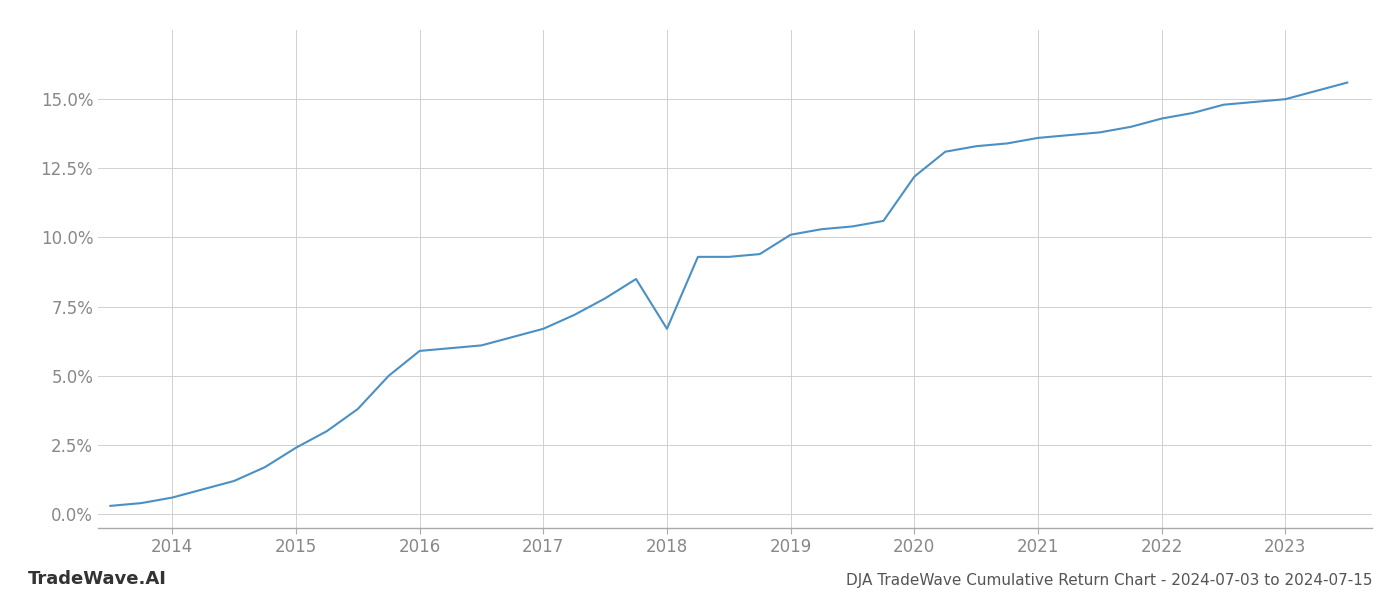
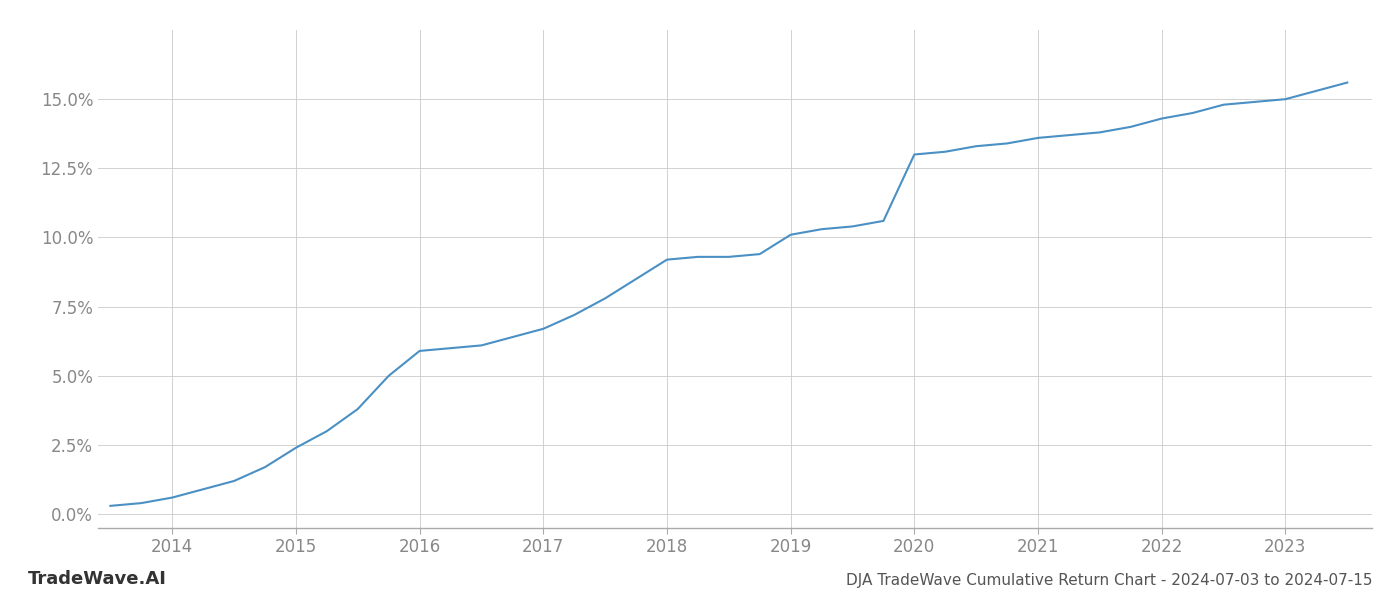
2018: 6.7% -> 9.2%
2020: 12.2% -> 13.0%
